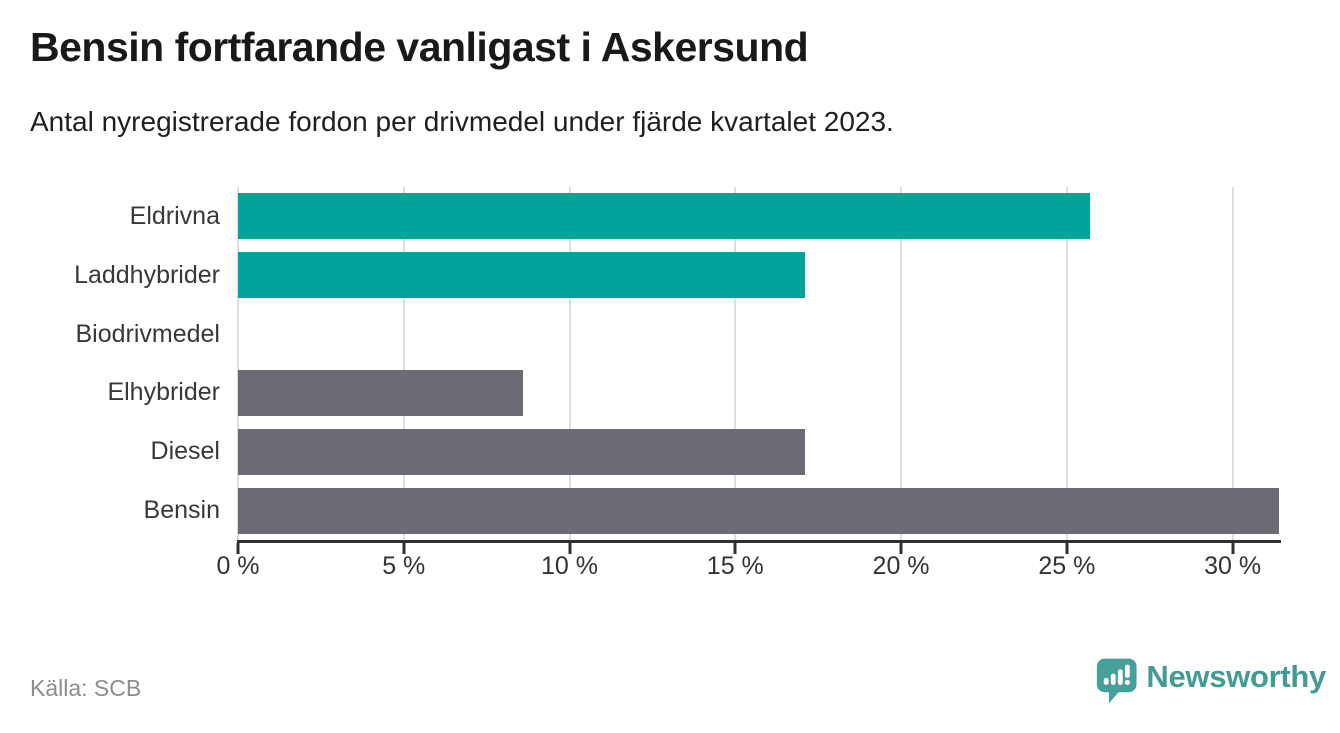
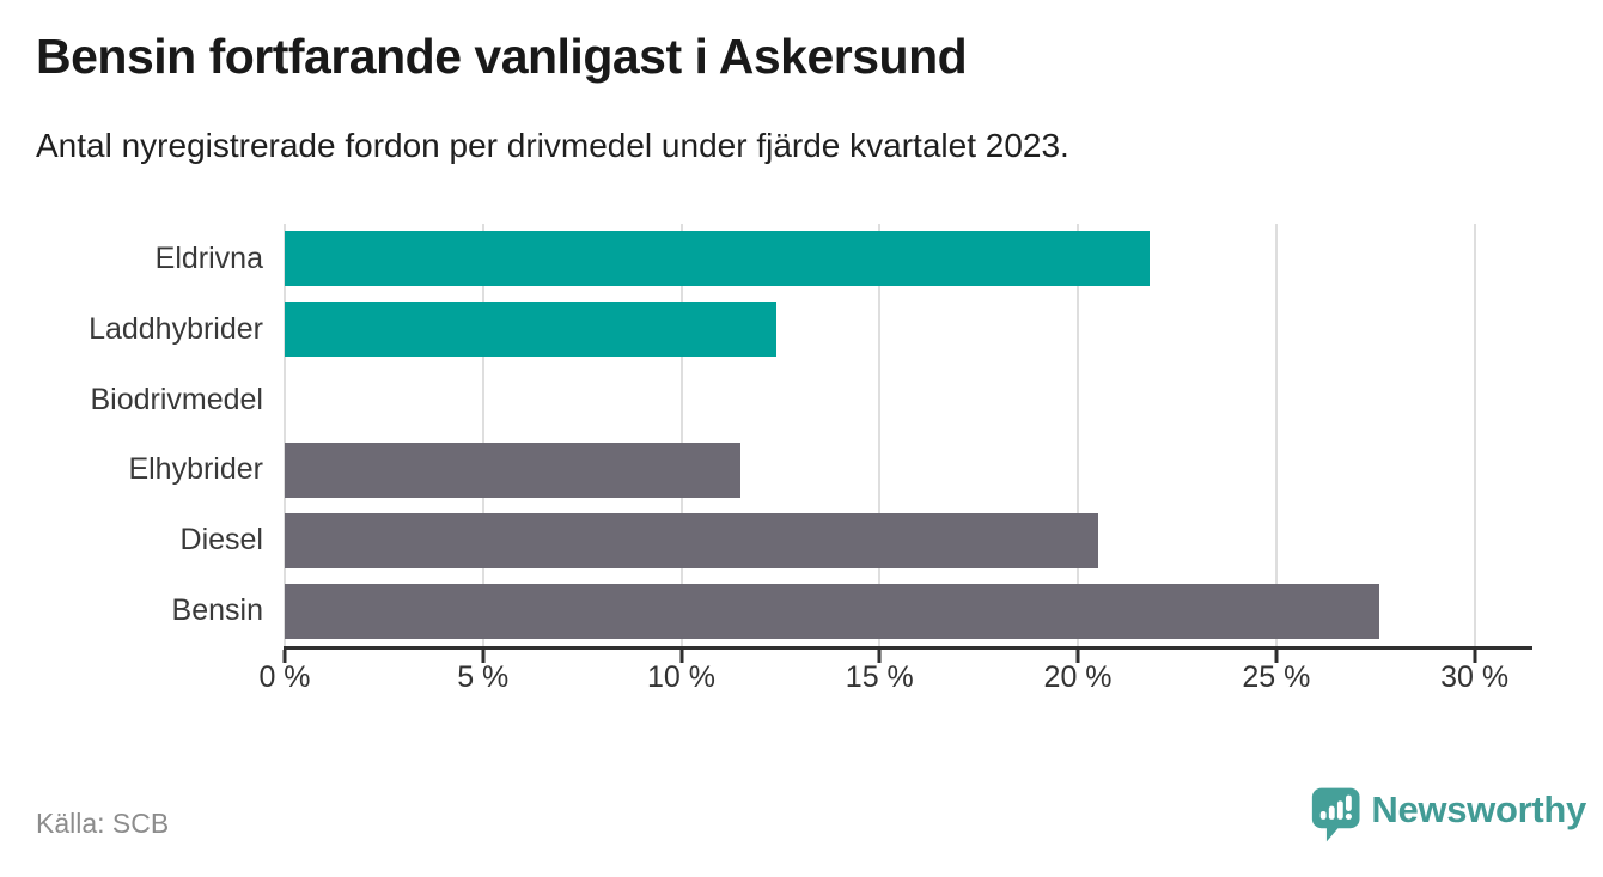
Eldrivna: 25.7% -> 21.8%
Laddhybrider: 17.1% -> 12.4%
Elhybrider: 8.6% -> 11.5%
Diesel: 17.1% -> 20.5%
Bensin: 31.4% -> 27.6%
